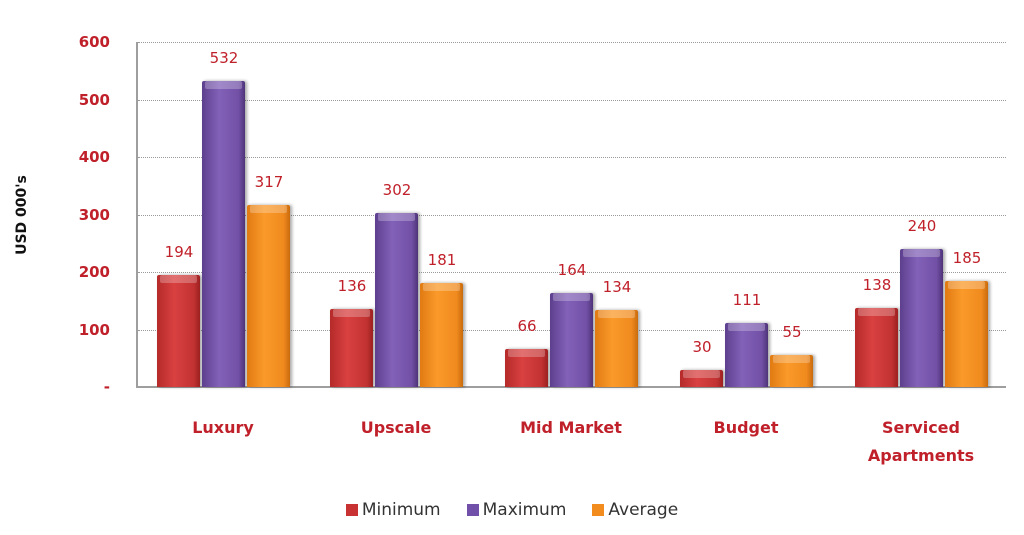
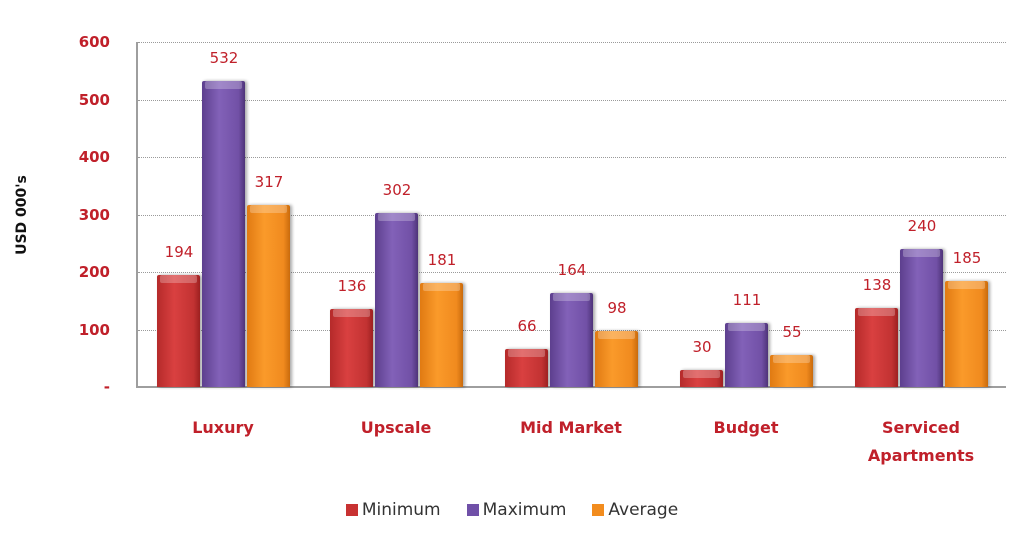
Average/Mid Market: 134 -> 98
